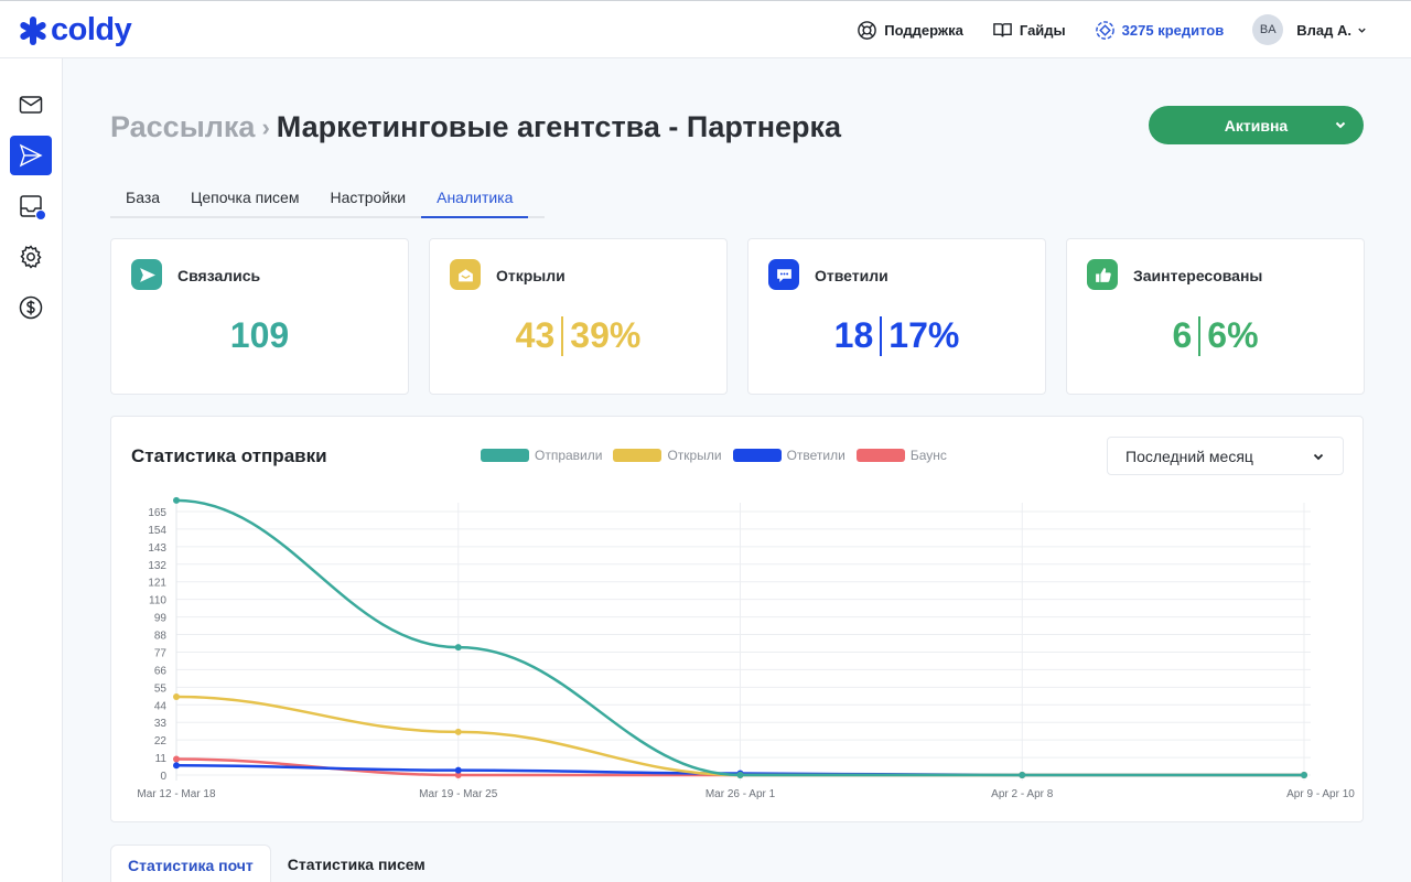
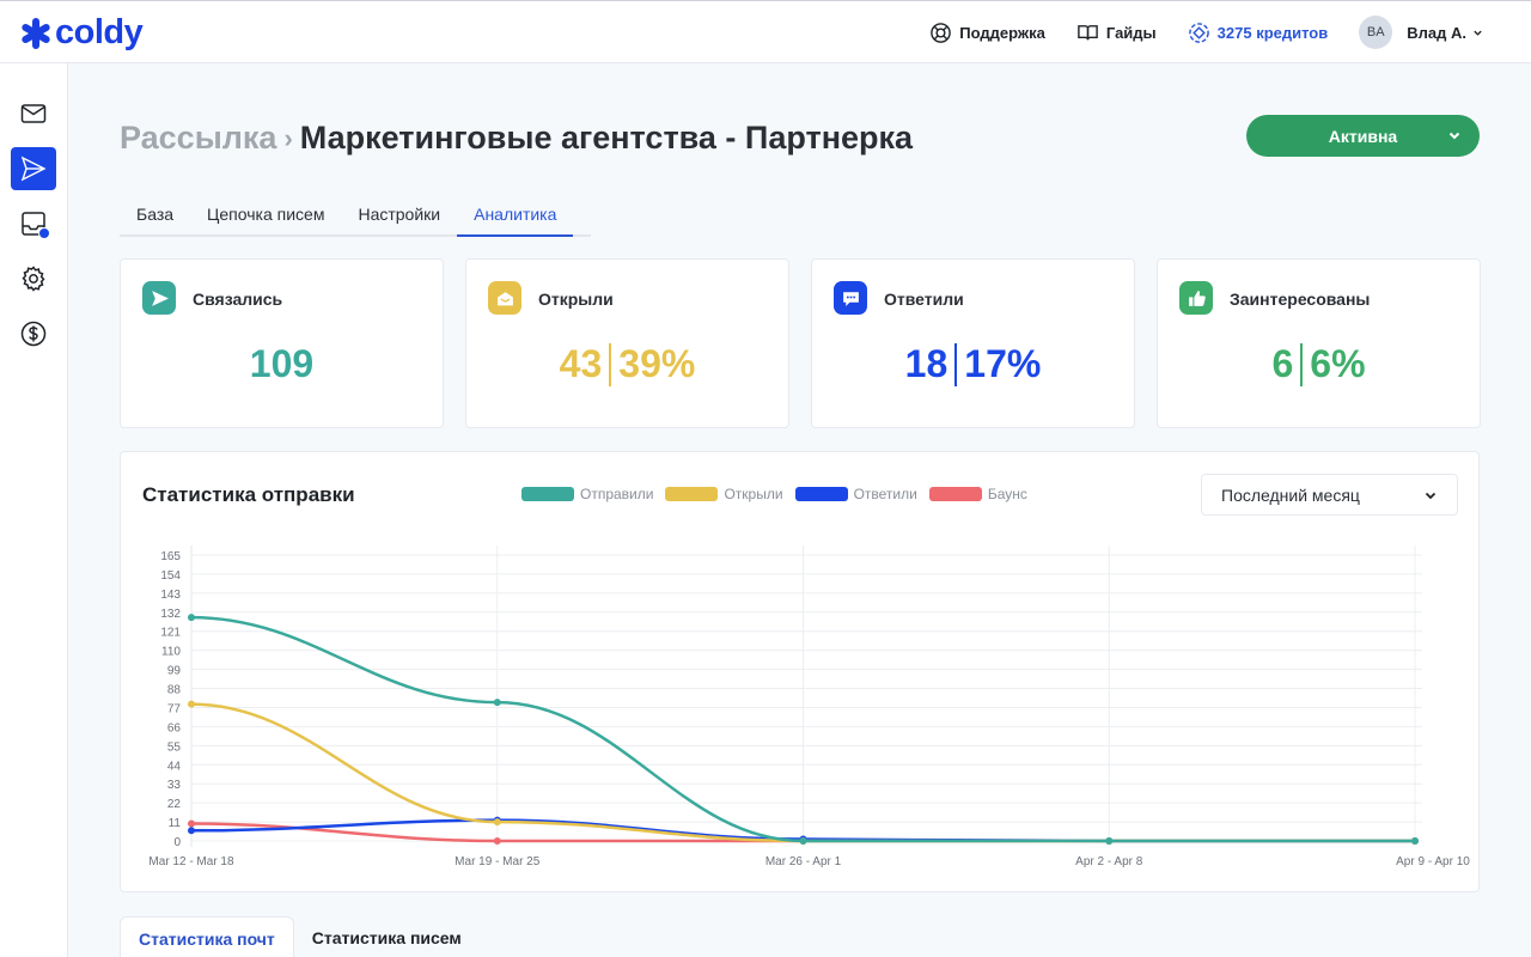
Отправили/Mar 12 - Mar 18: 172 -> 129
Открыли/Mar 12 - Mar 18: 49 -> 79
Открыли/Mar 19 - Mar 25: 27 -> 11
Ответили/Mar 19 - Mar 25: 3 -> 12
